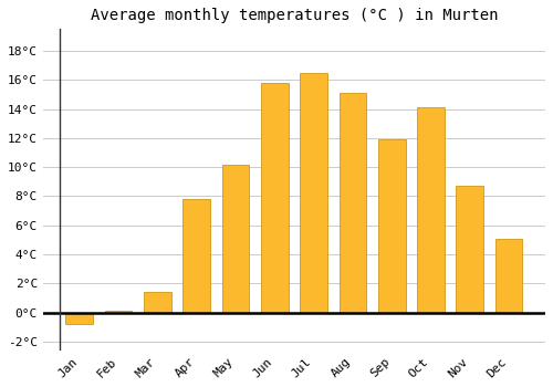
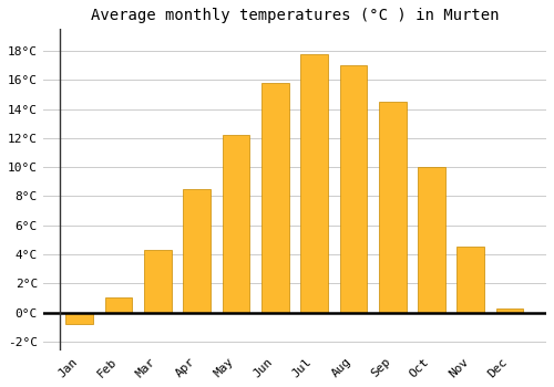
Feb: 0.1°C -> 1.0°C
Mar: 1.4°C -> 4.3°C
Apr: 7.8°C -> 8.5°C
May: 10.2°C -> 12.2°C
Jul: 16.5°C -> 17.8°C
Aug: 15.1°C -> 17.0°C
Sep: 11.9°C -> 14.5°C
Oct: 14.1°C -> 10.0°C
Nov: 8.7°C -> 4.5°C
Dec: 5.1°C -> 0.3°C
